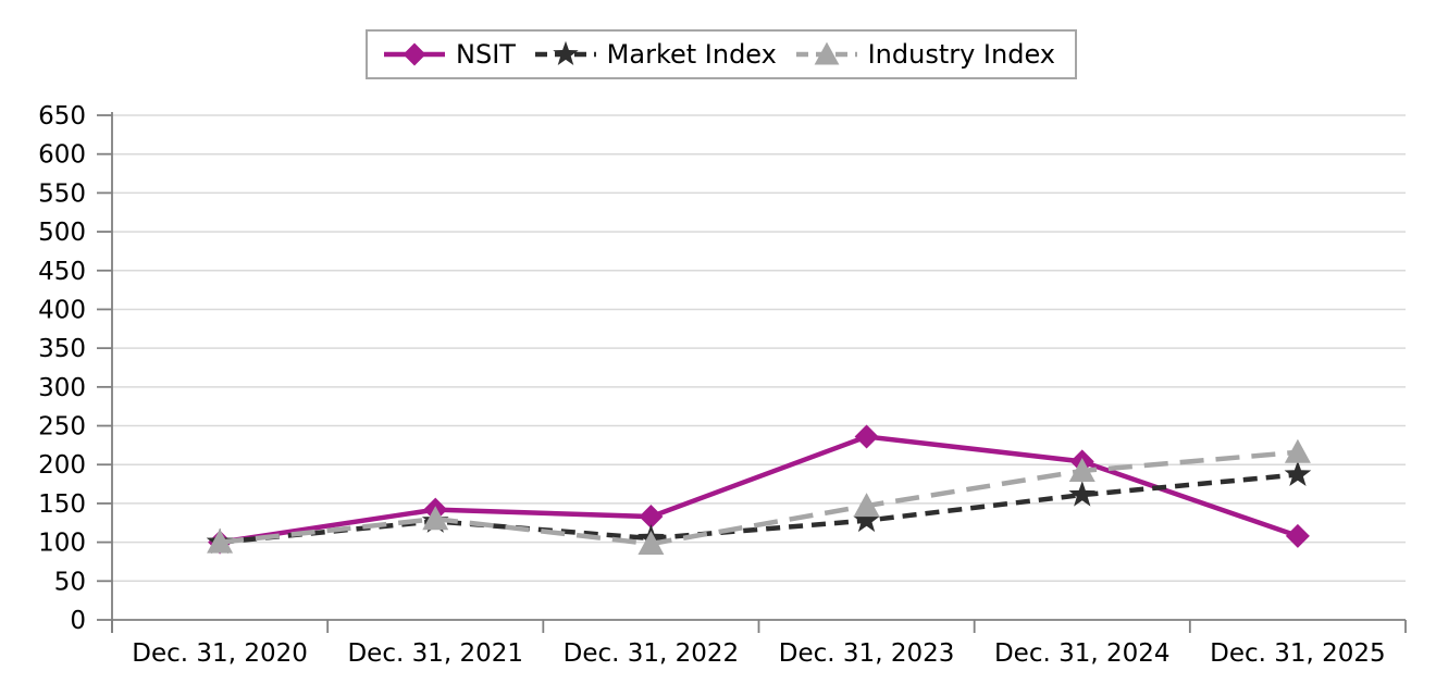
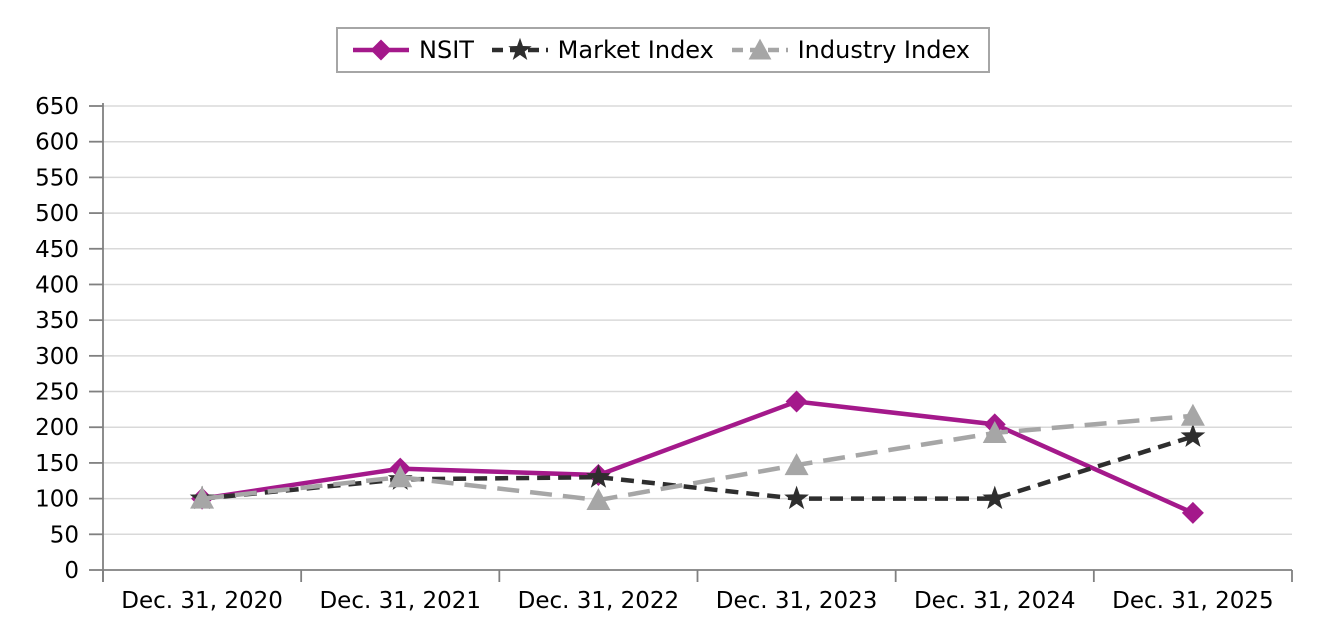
Market Index/Dec. 31, 2022: 100 -> 130
Market Index/Dec. 31, 2023: 130 -> 100
Market Index/Dec. 31, 2024: 160 -> 100
NSIT/Dec. 31, 2025: 110 -> 80
